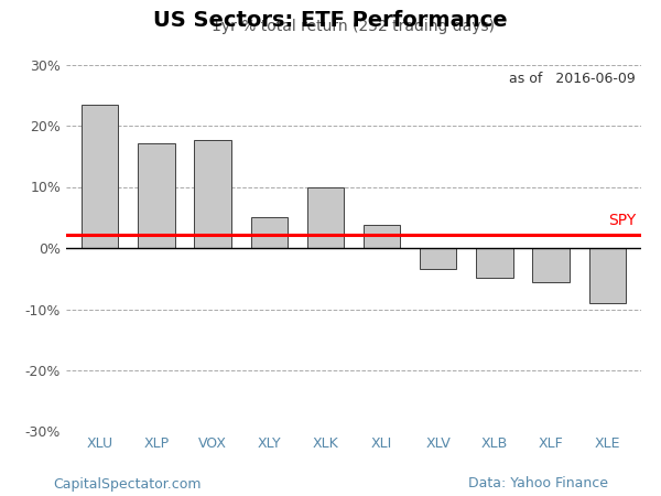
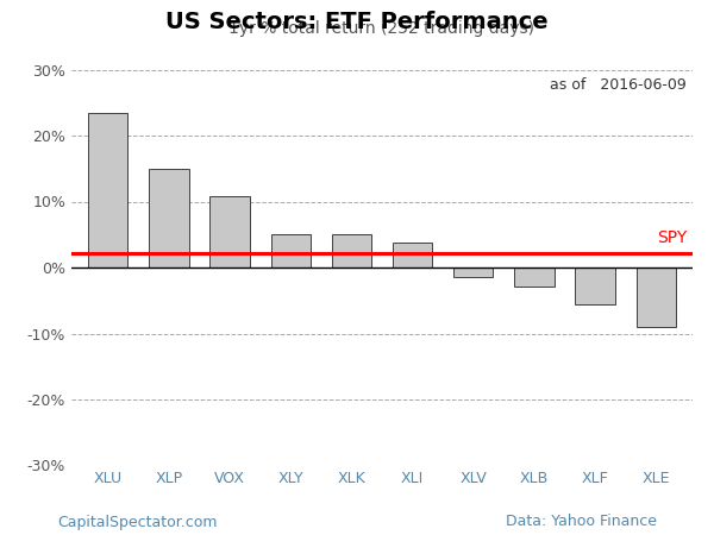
XLP: 17.2% -> 15.0%
VOX: 17.6% -> 10.8%
XLK: 10.0% -> 5.0%
XLV: -3.4% -> -1.5%
XLB: -4.8% -> -2.8%
